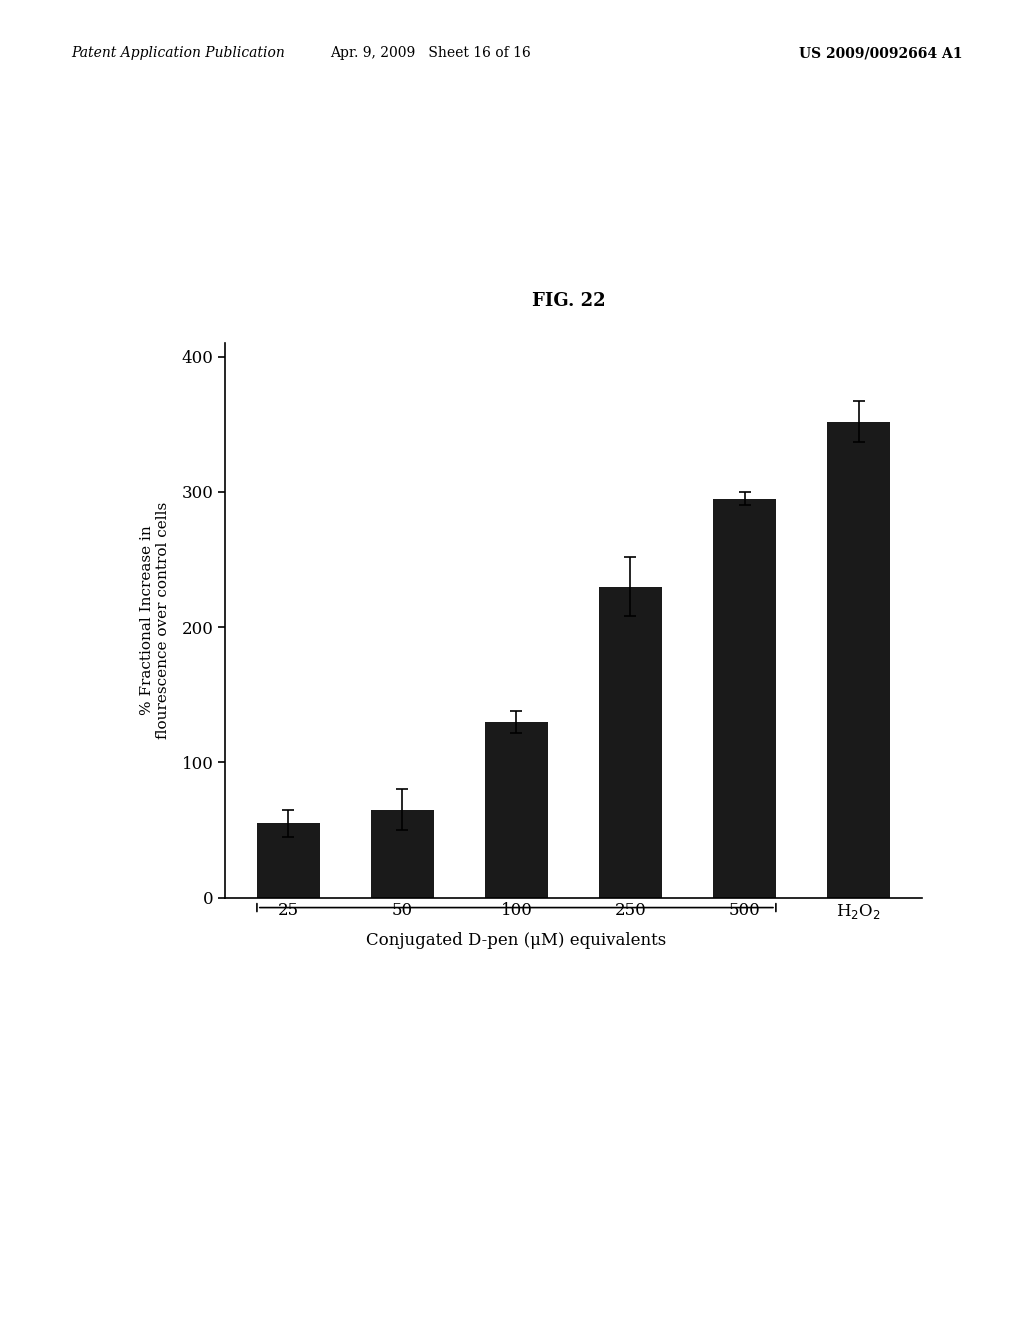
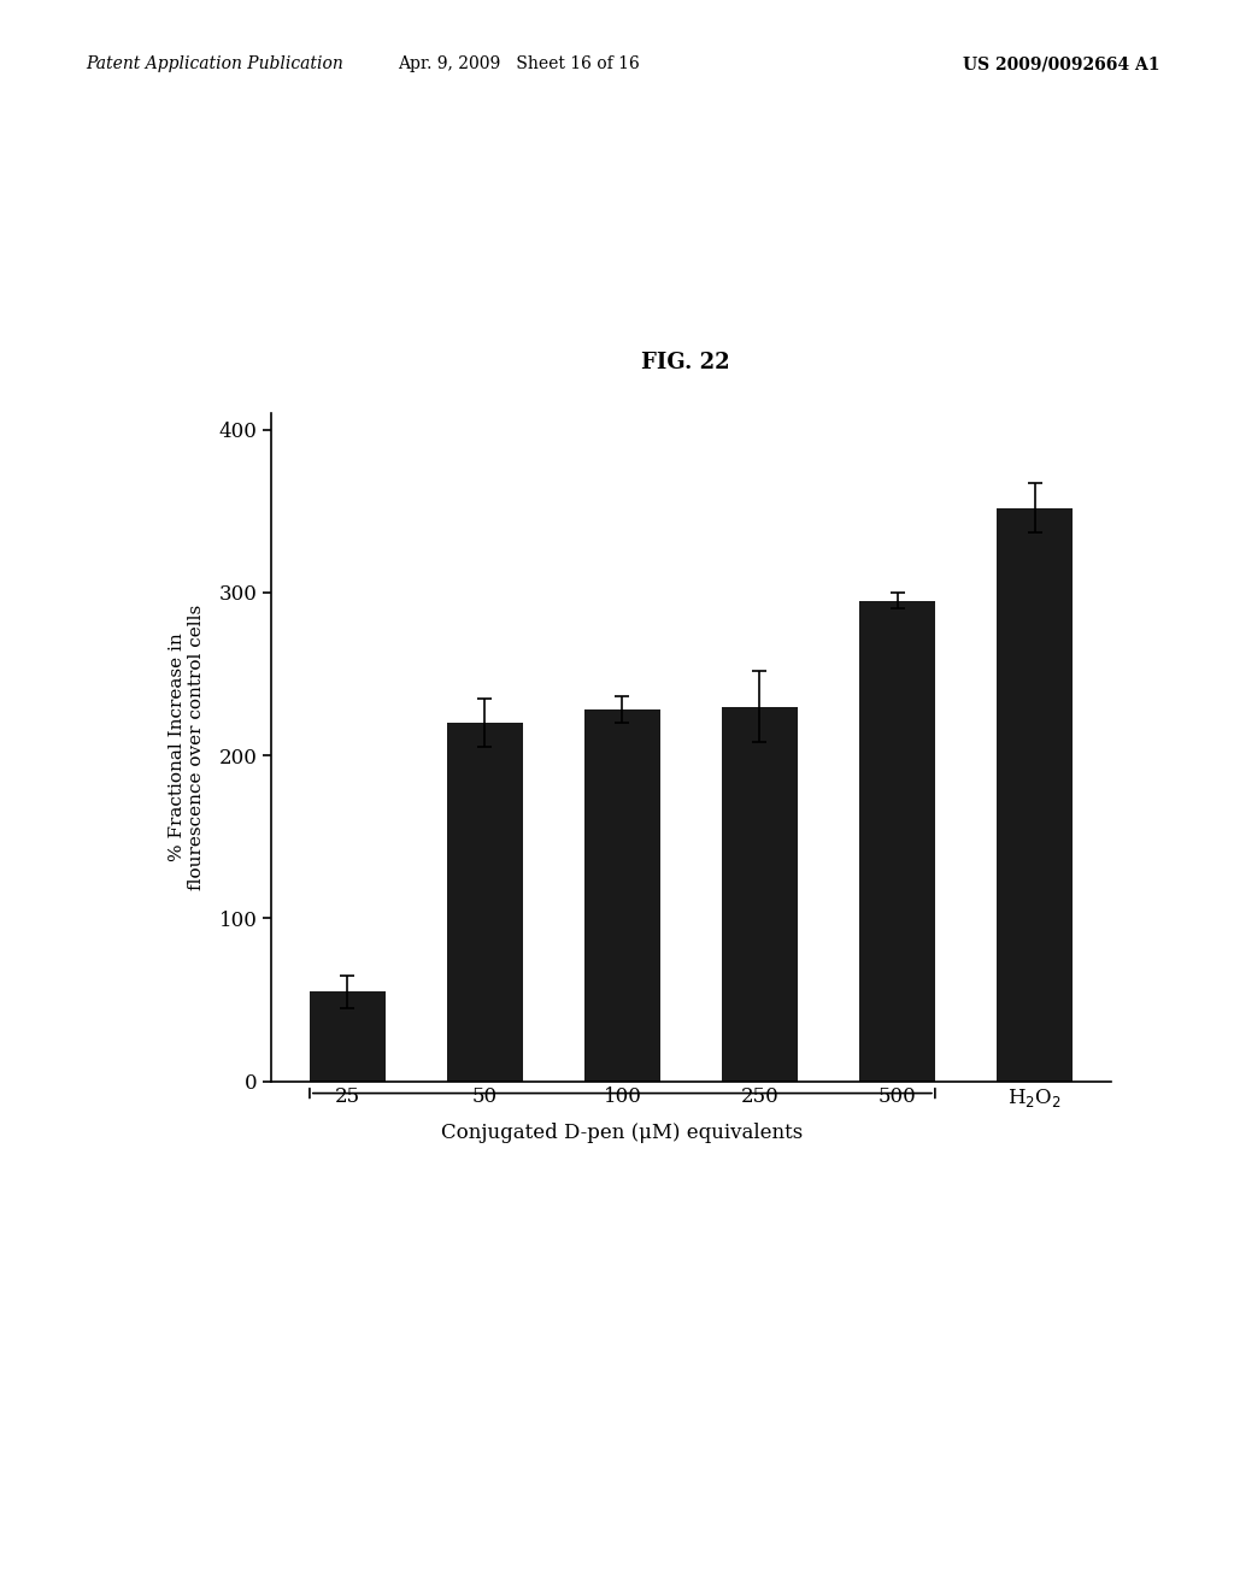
50: 65 -> 220
100: 130 -> 228
